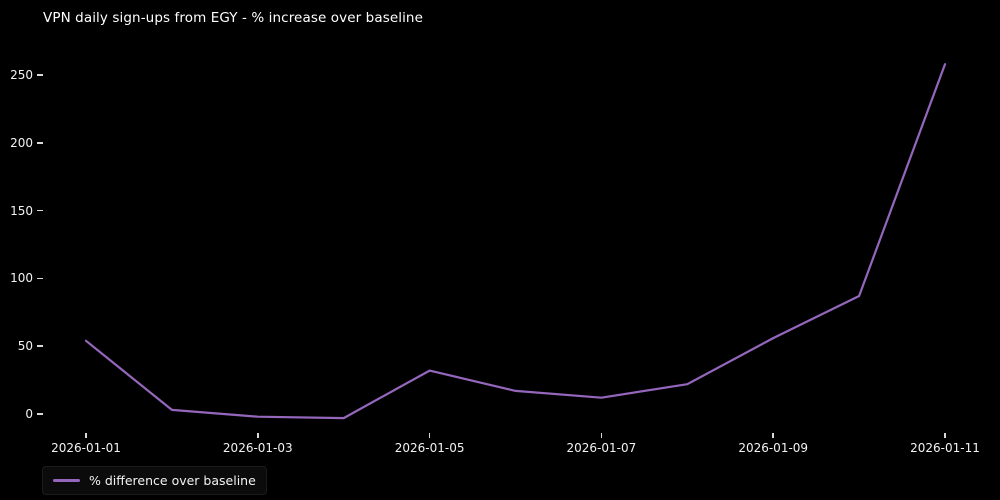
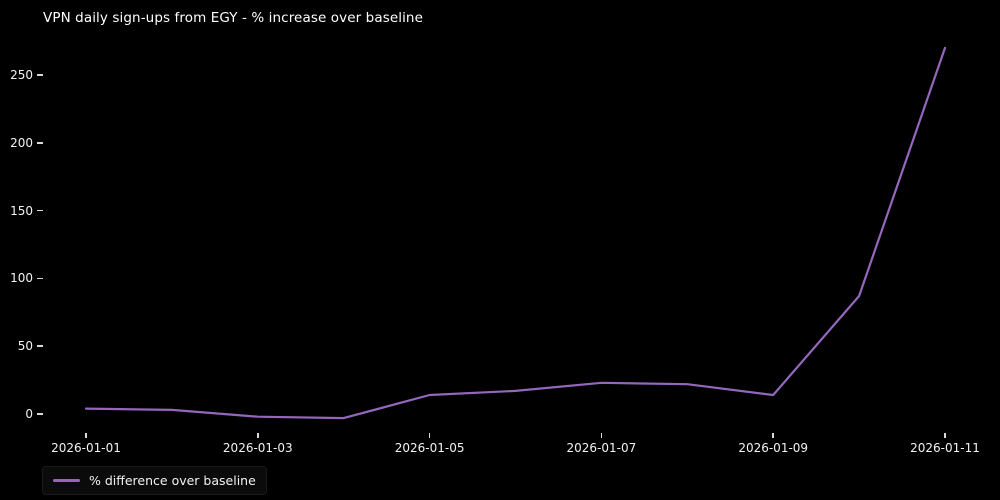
2026-01-01: 54 -> 4
2026-01-05: 32 -> 14
2026-01-07: 12 -> 23
2026-01-09: 56 -> 14
2026-01-11: 258 -> 270
